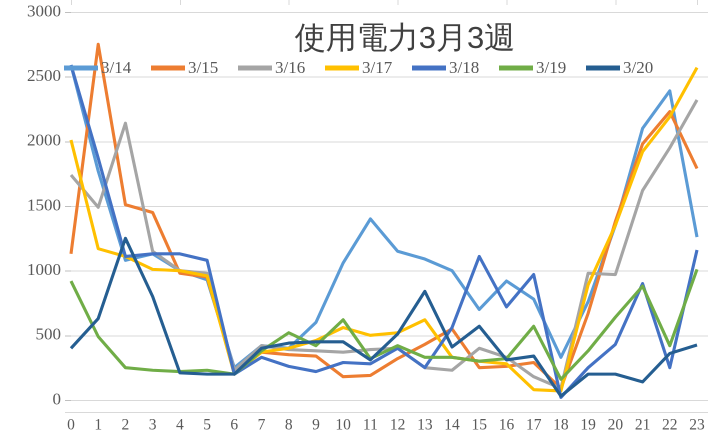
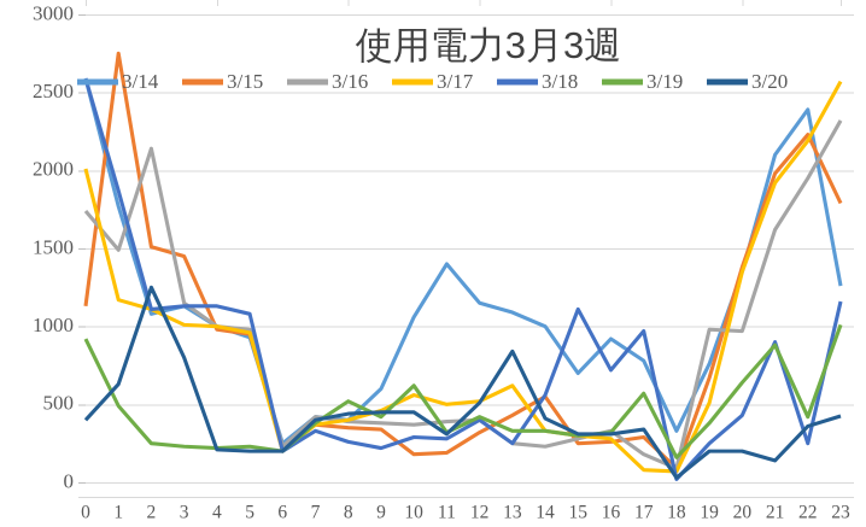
3/16/15: 400 -> 280
3/20/15: 570 -> 310
3/17/19: 890 -> 510
